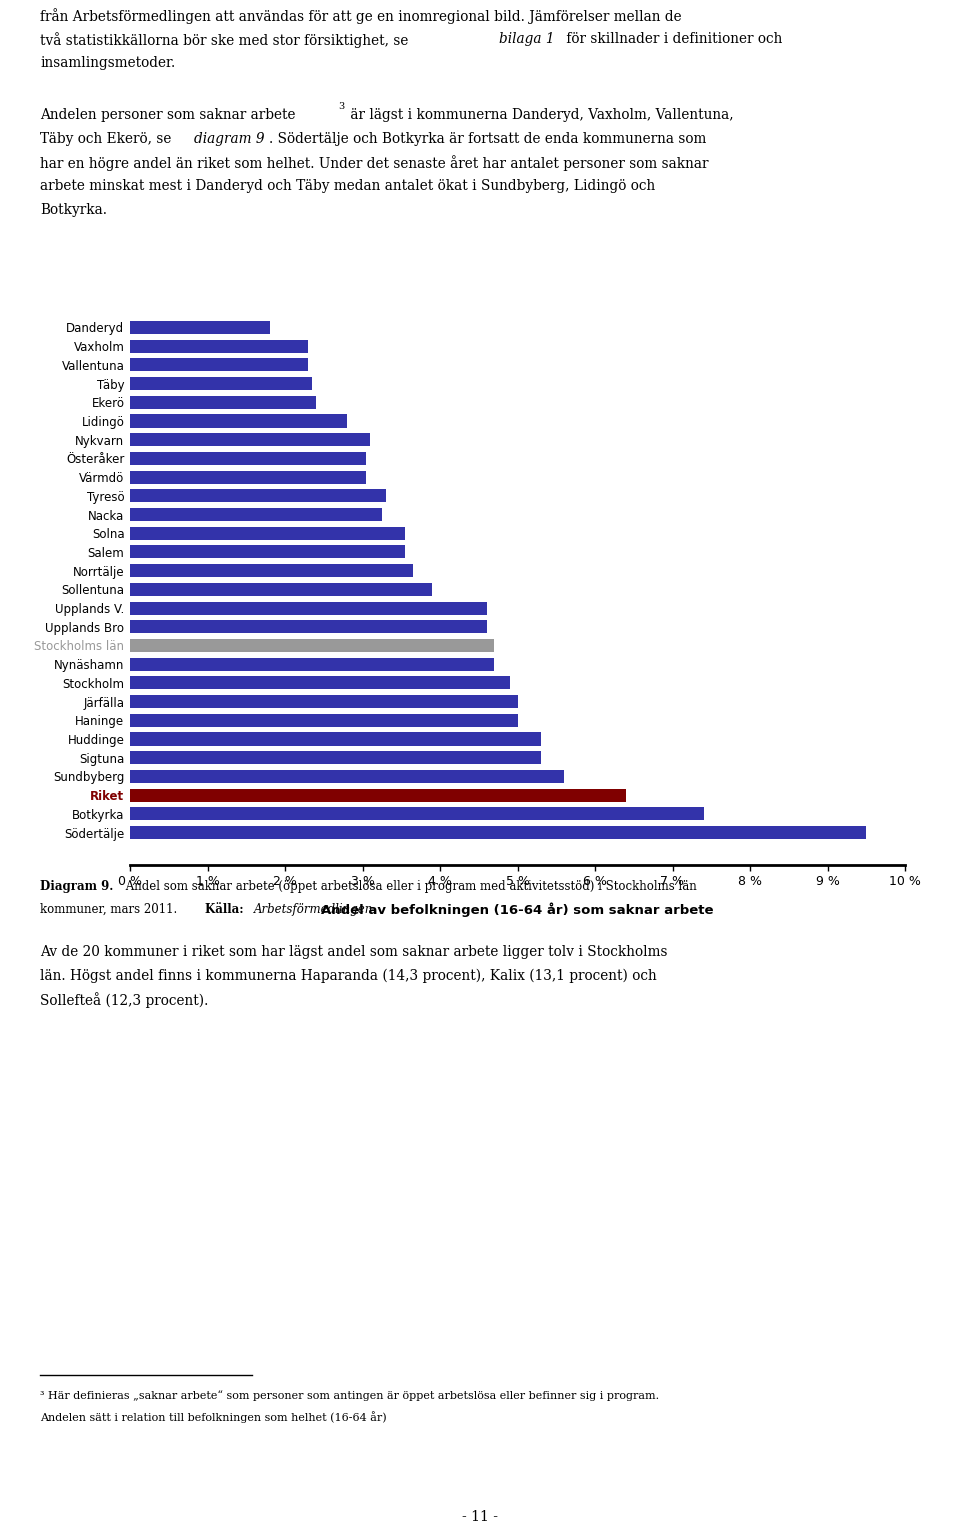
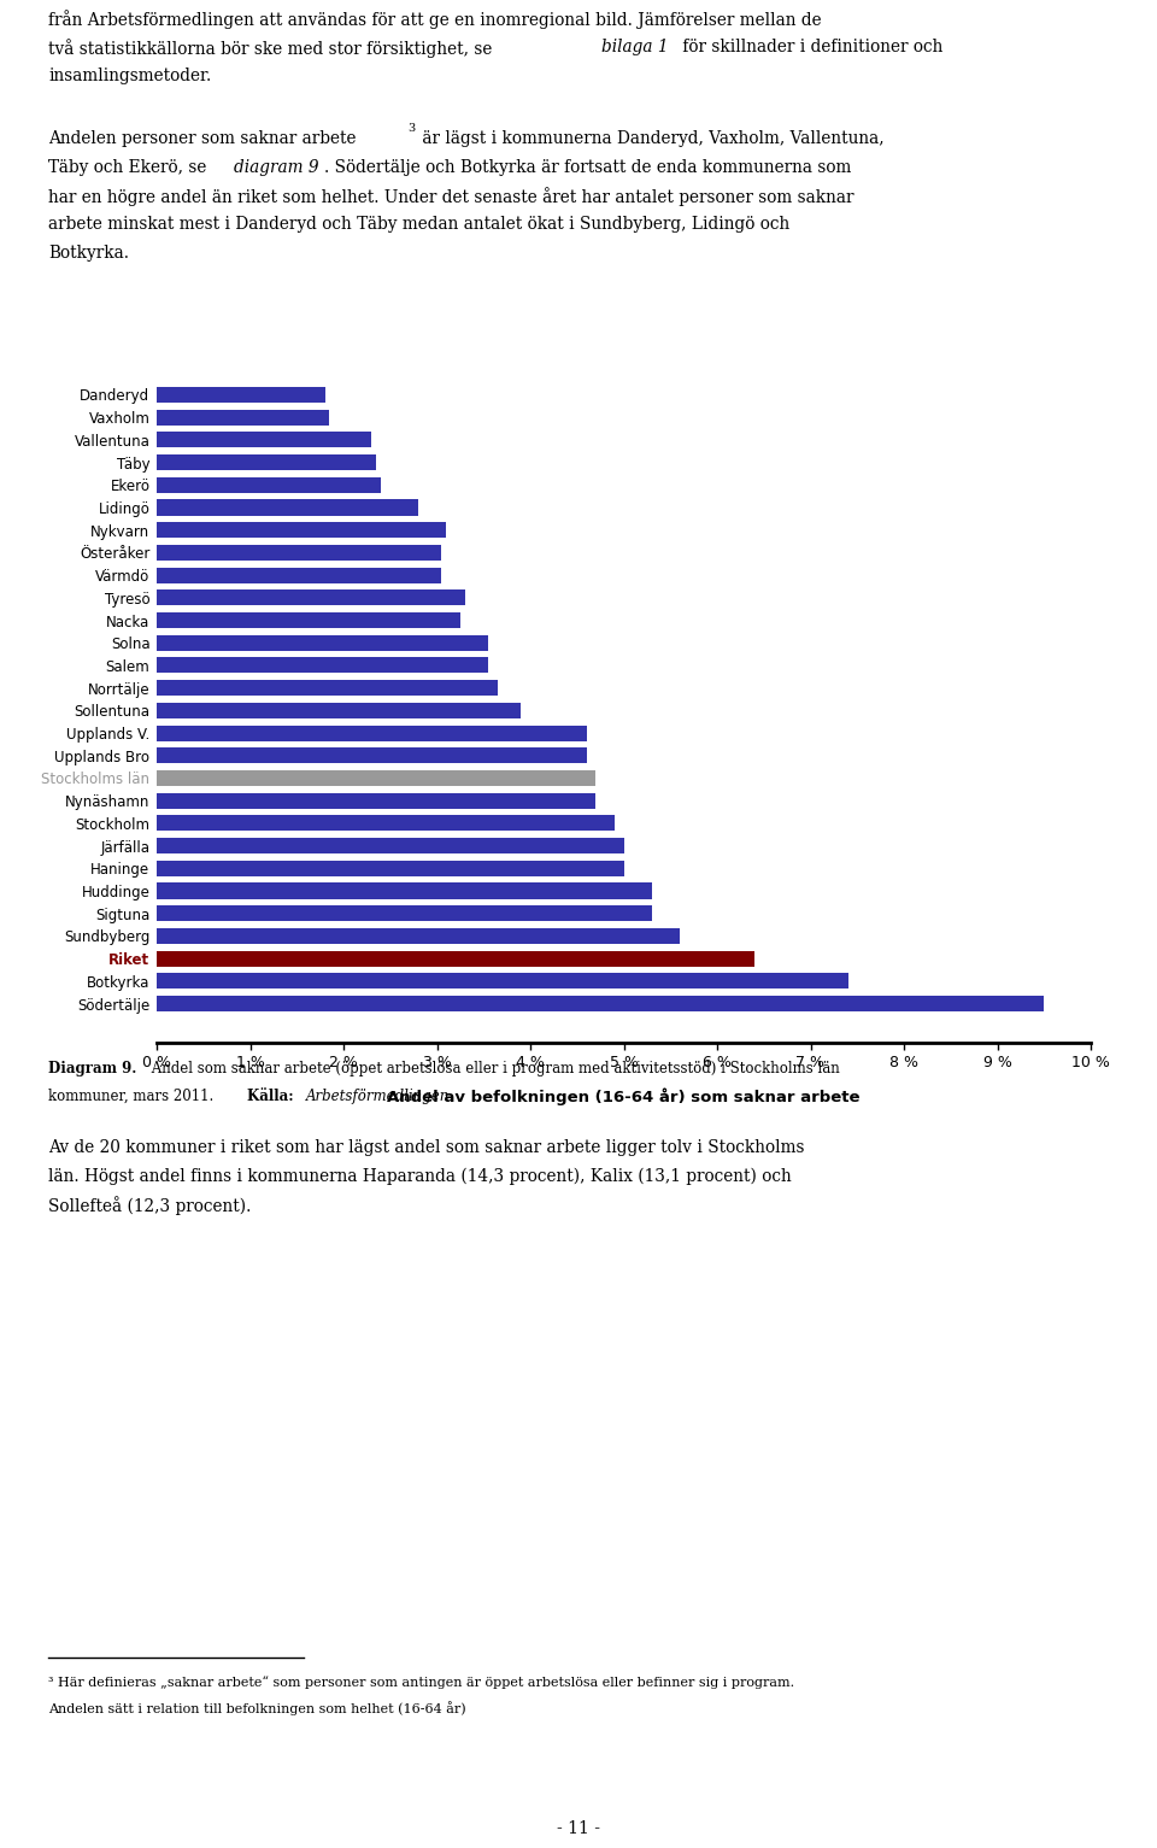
Vaxholm: 2.30 % -> 1.84 %
